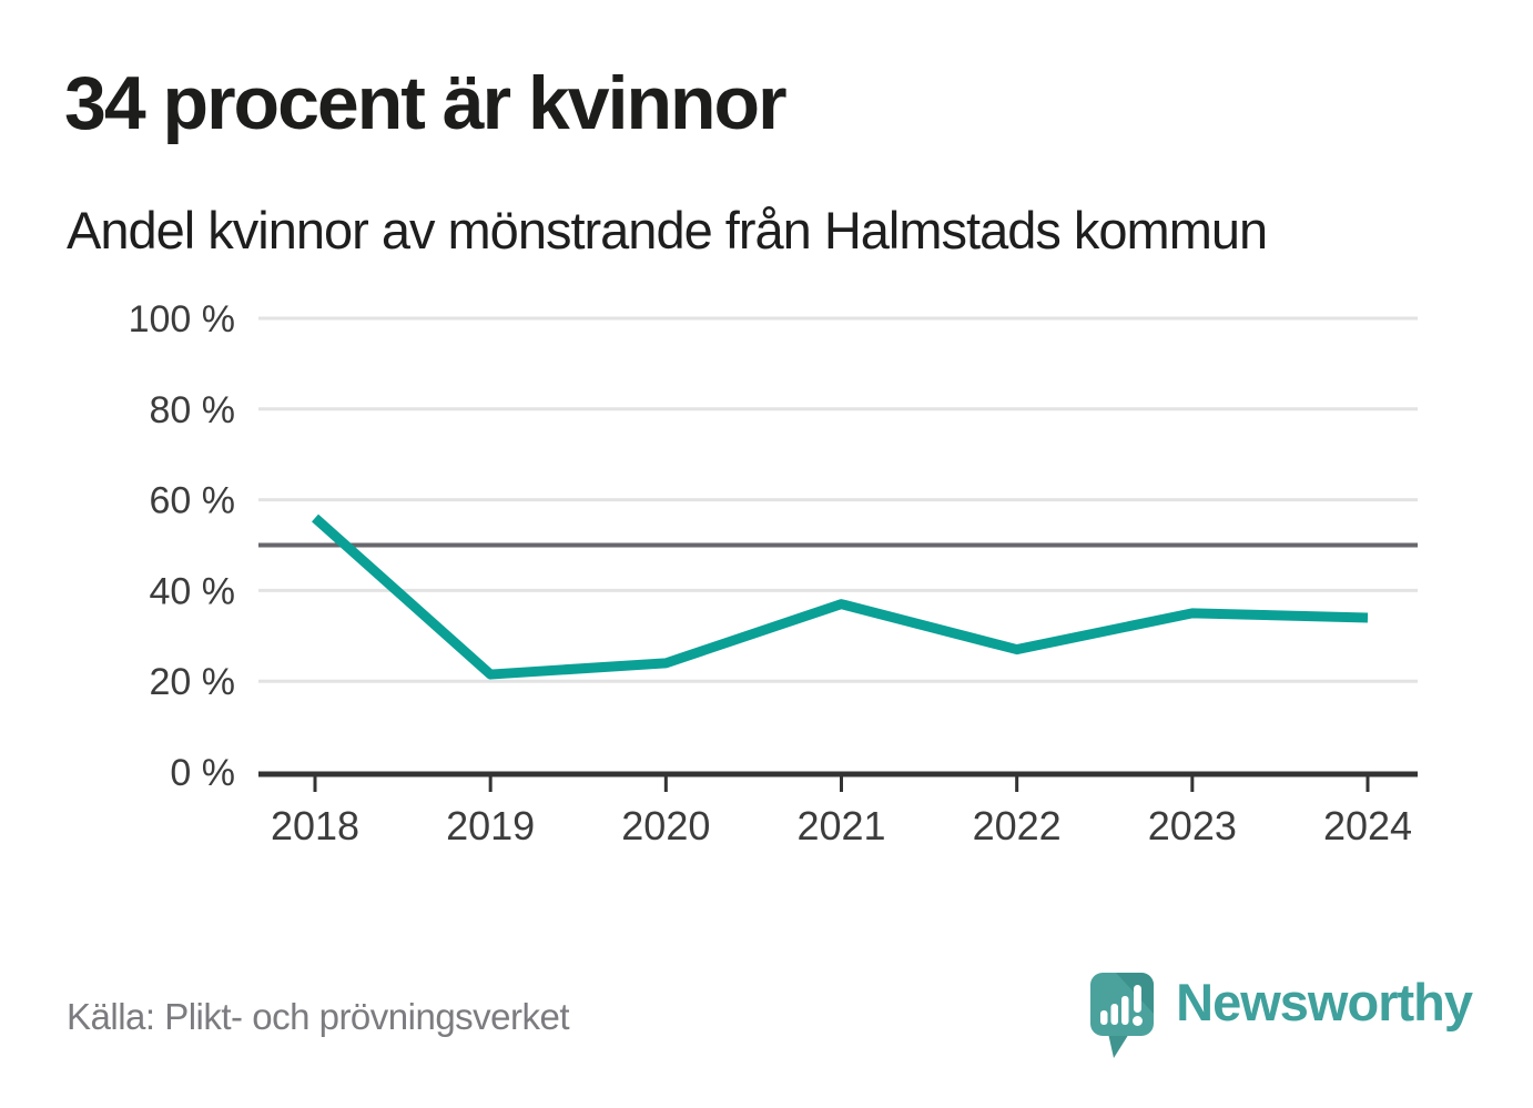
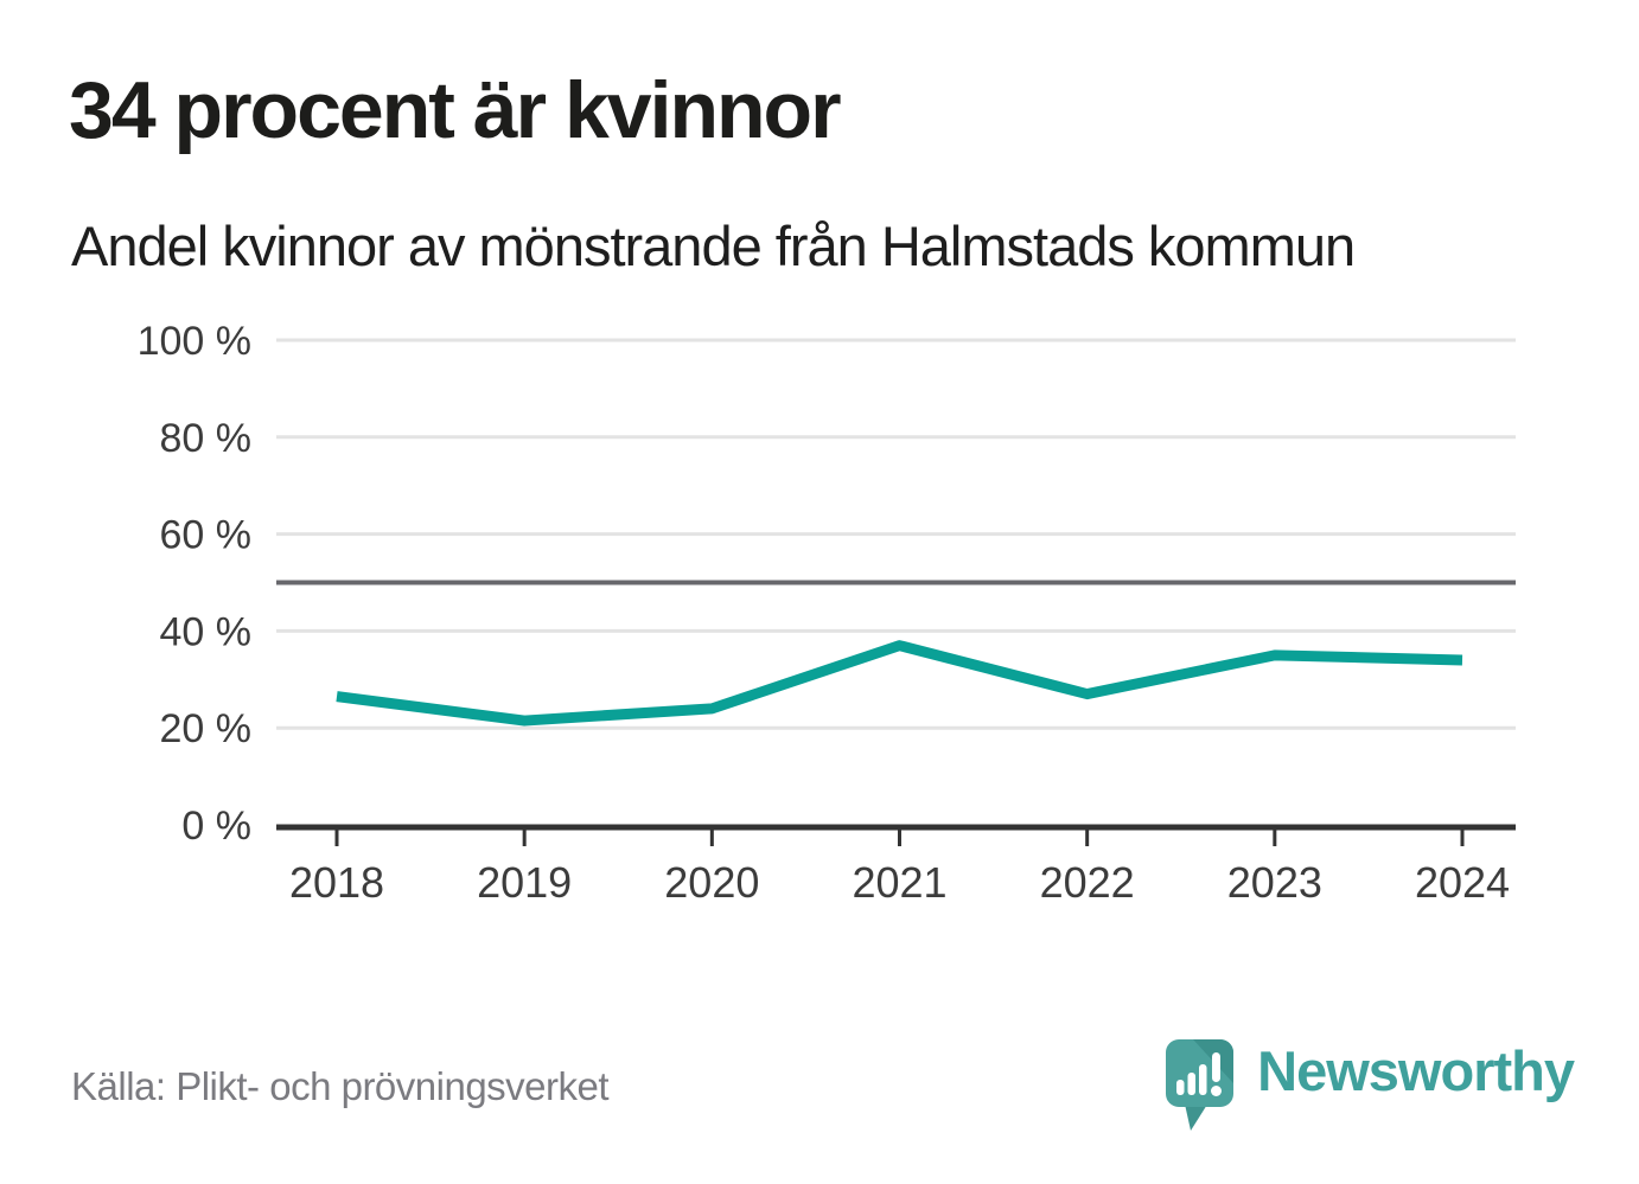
2018: 56% -> 26%
